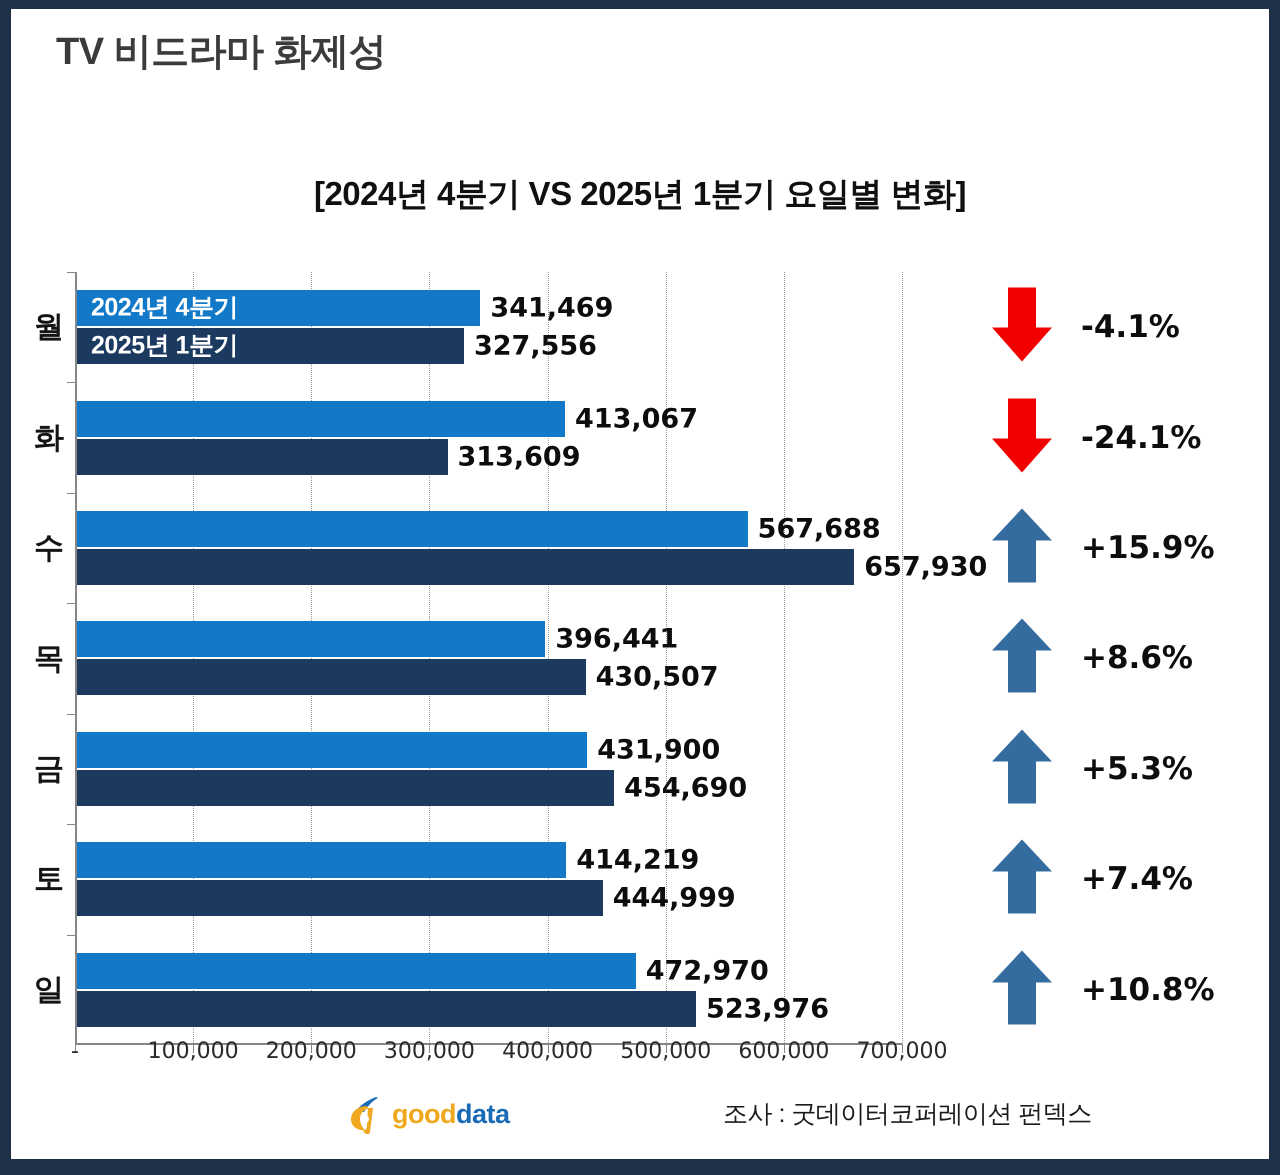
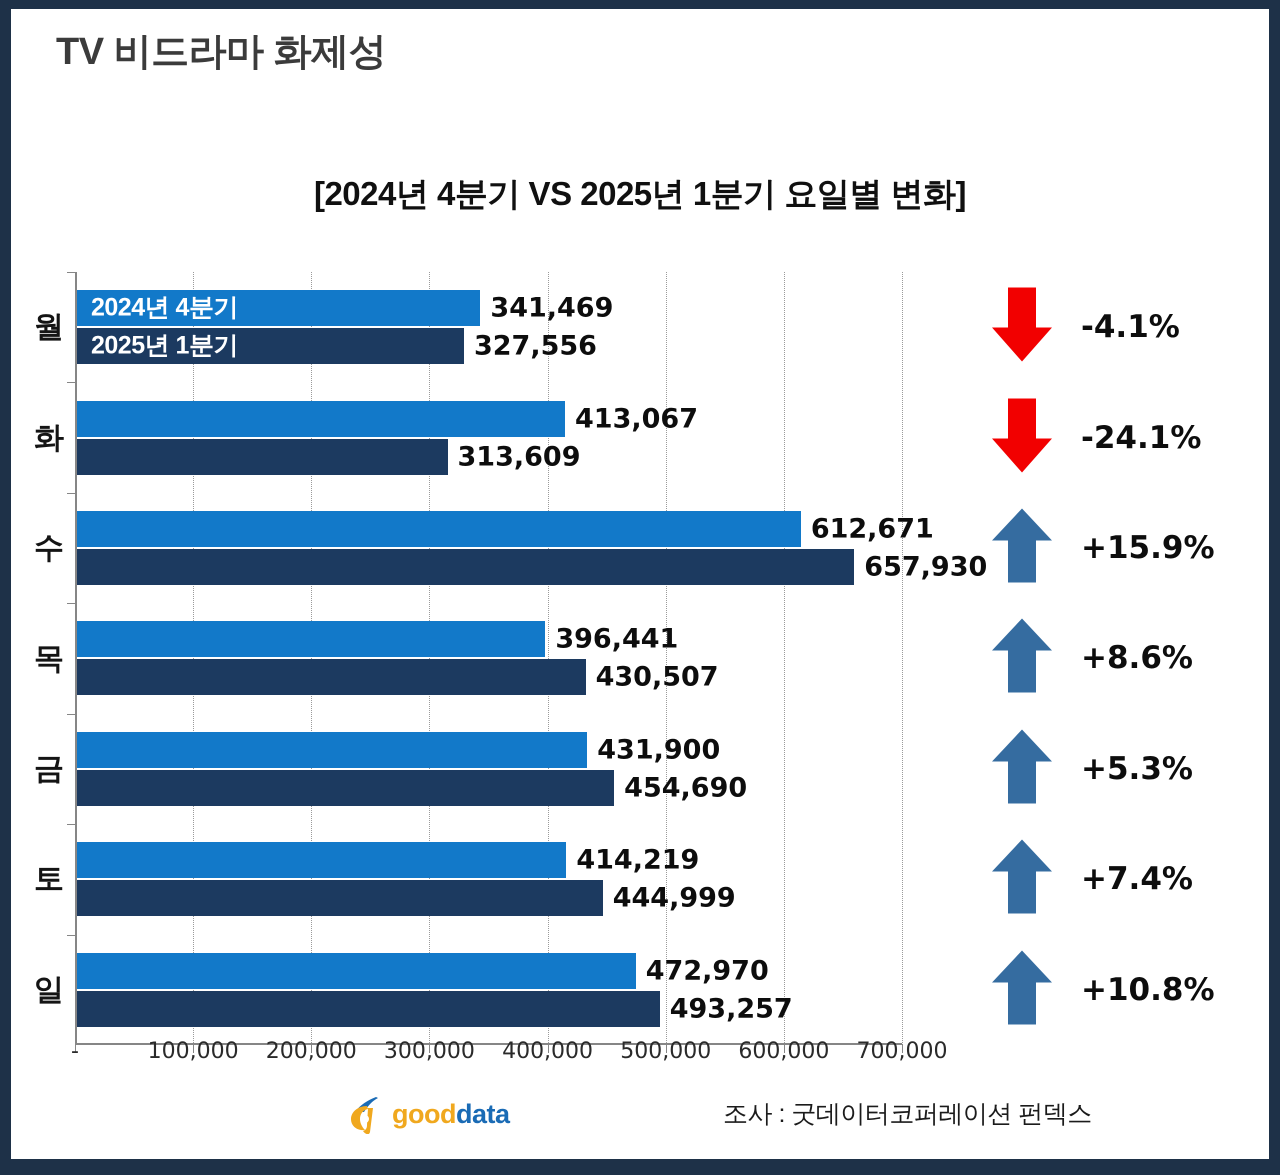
2024년 4분기/수: 567,688 -> 612,671
2025년 1분기/일: 523,976 -> 493,257
